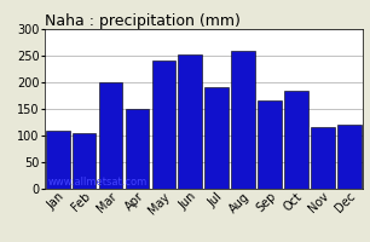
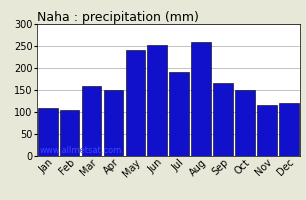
Mar: 200 -> 160
Oct: 185 -> 150
